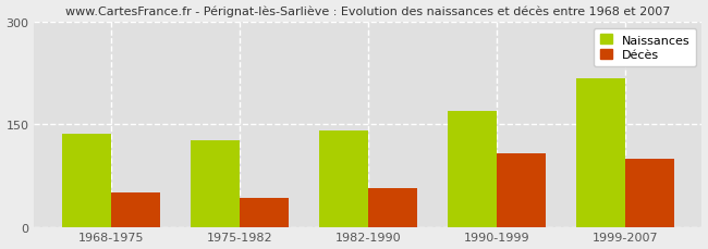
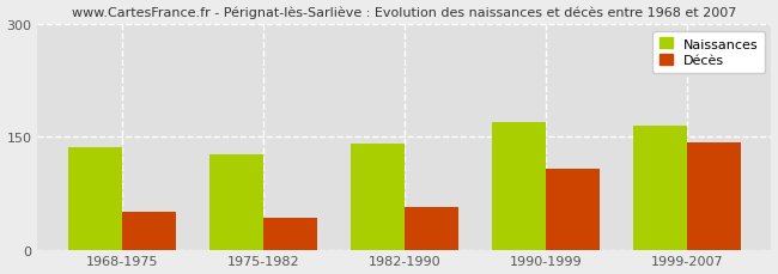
Naissances/1999-2007: 218 -> 165
Décès/1999-2007: 100 -> 143
